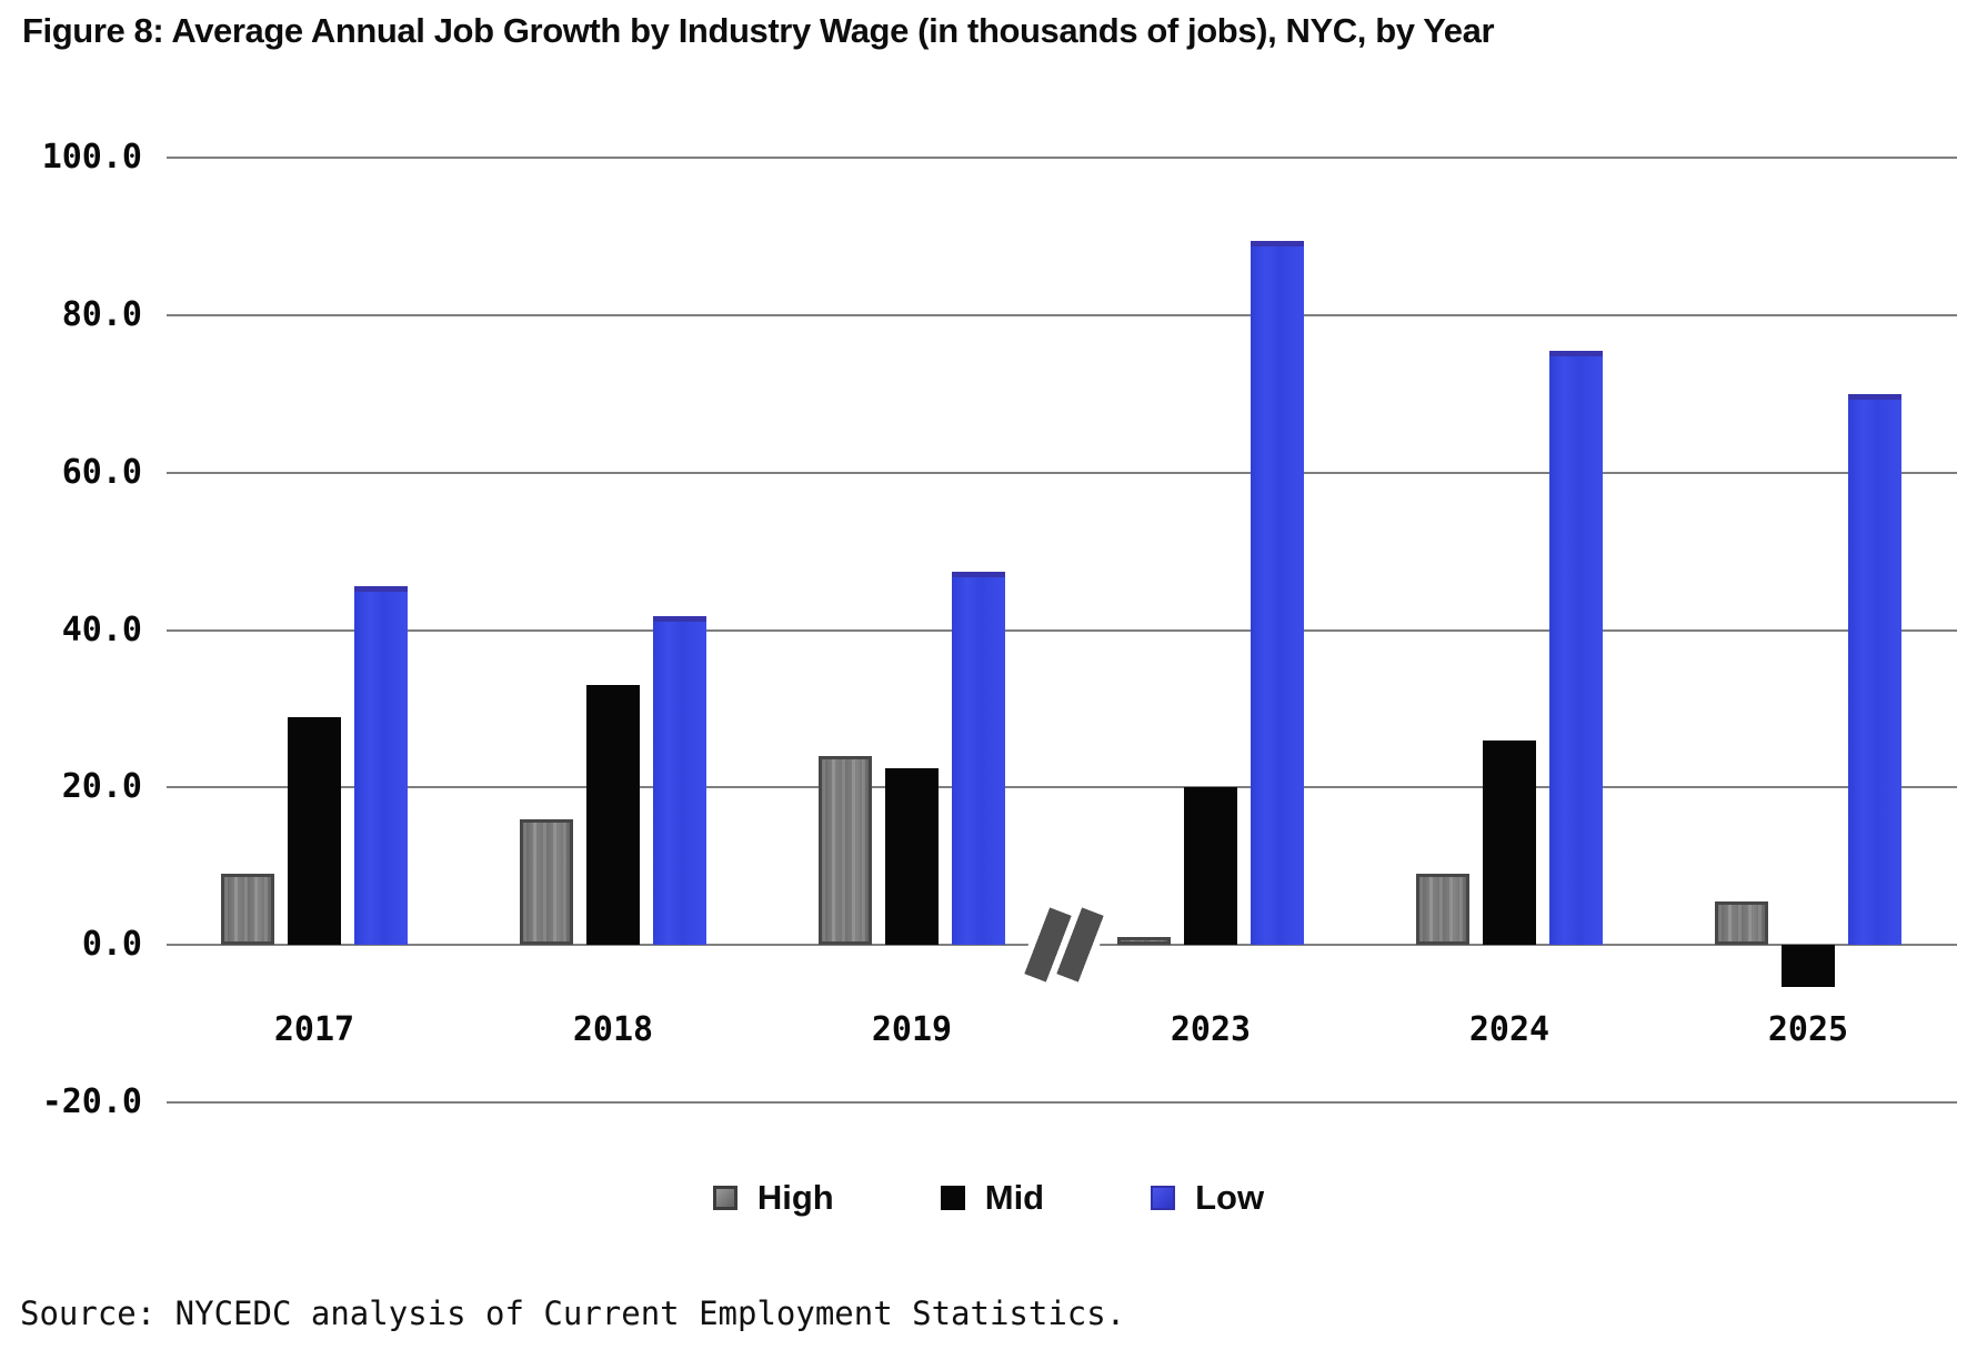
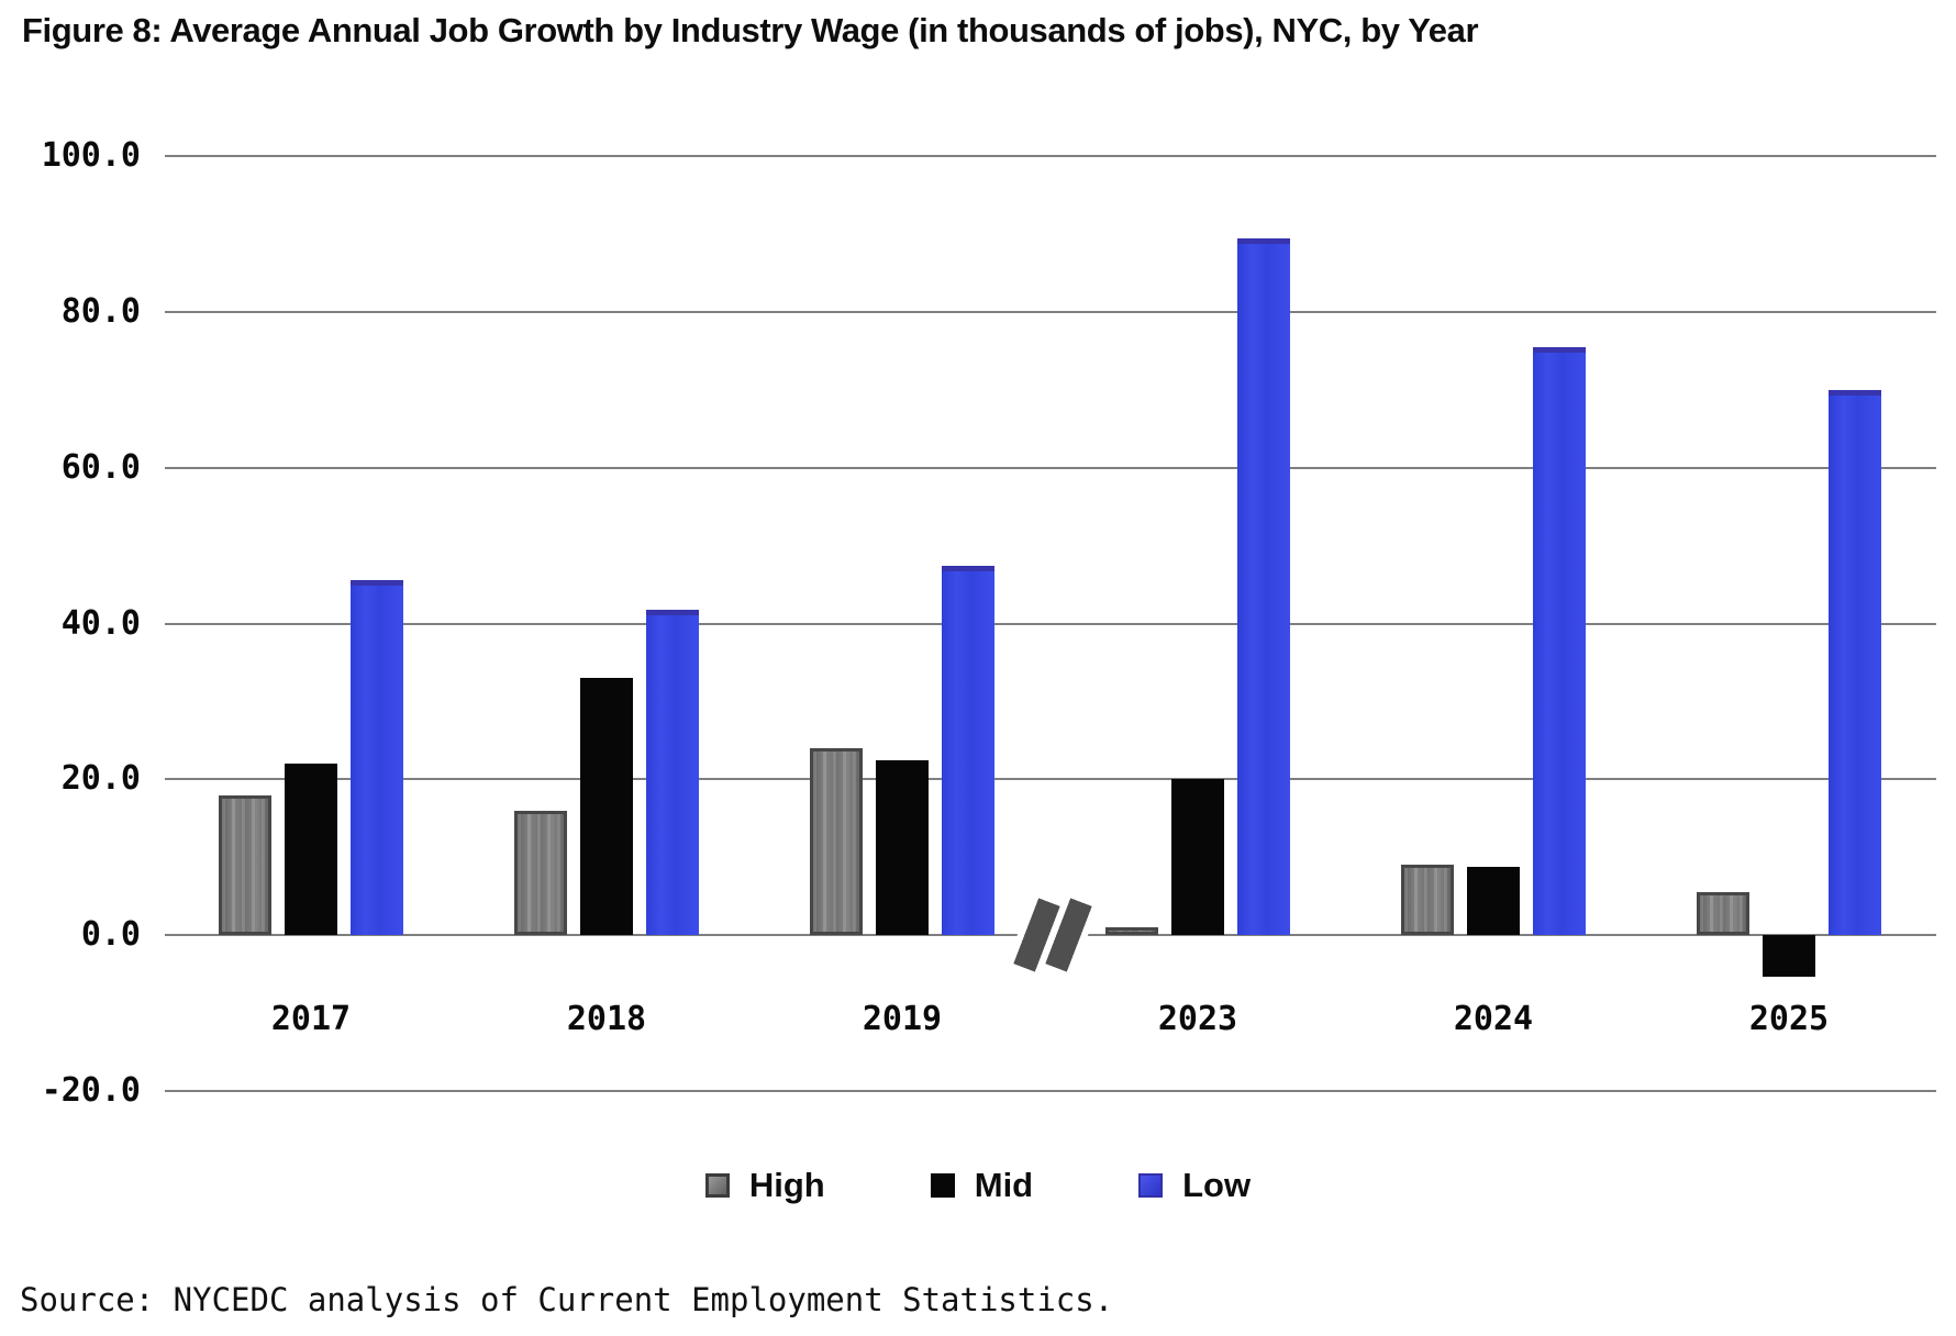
High/2017: 9 -> 18
Mid/2017: 29 -> 22
Mid/2024: 26 -> 9
